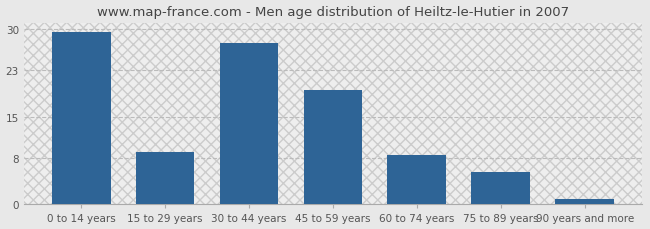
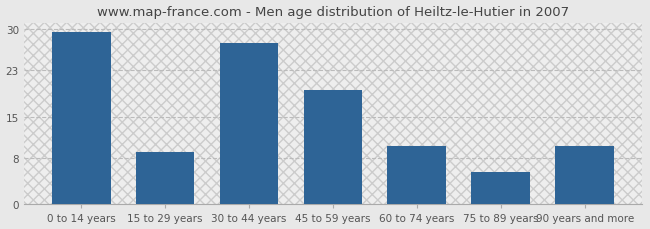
60 to 74 years: 8.5 -> 10.0
90 years and more: 1.0 -> 10.0
